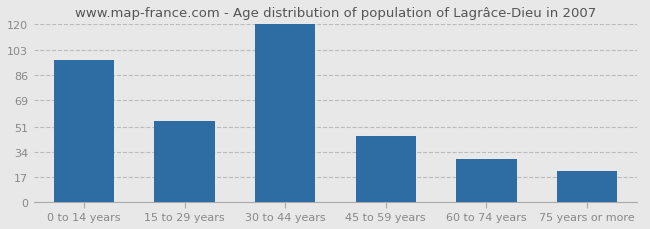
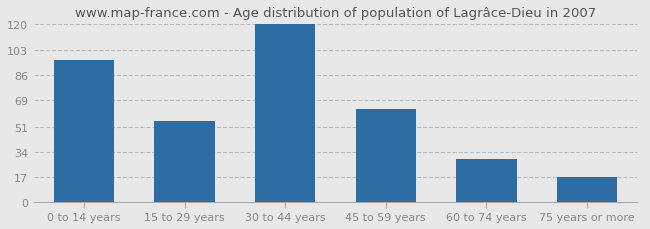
45 to 59 years: 45 -> 63
75 years or more: 21 -> 17
